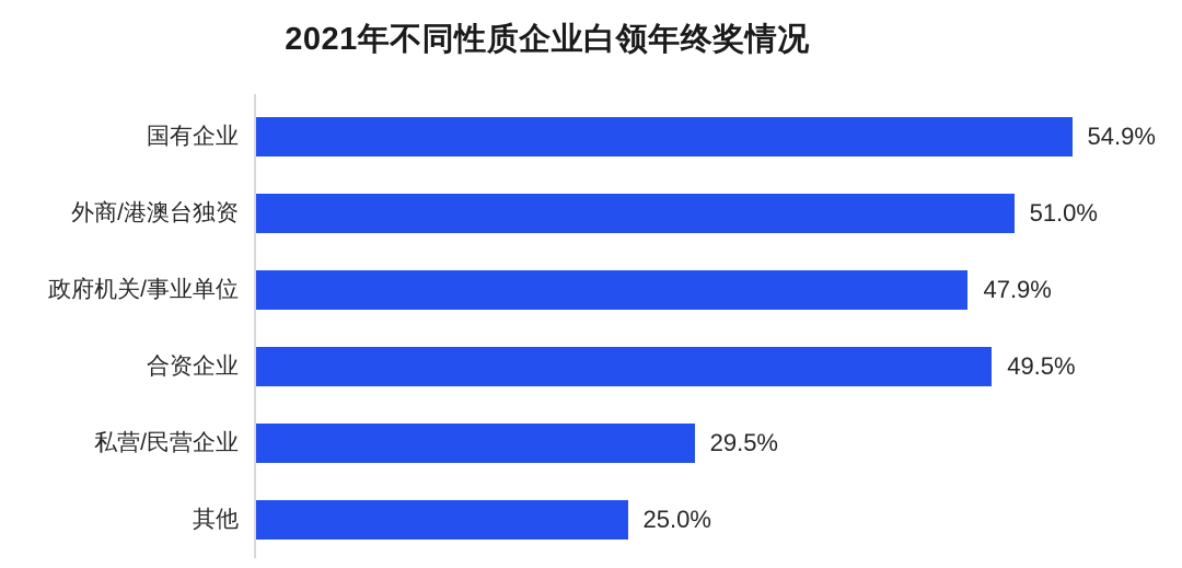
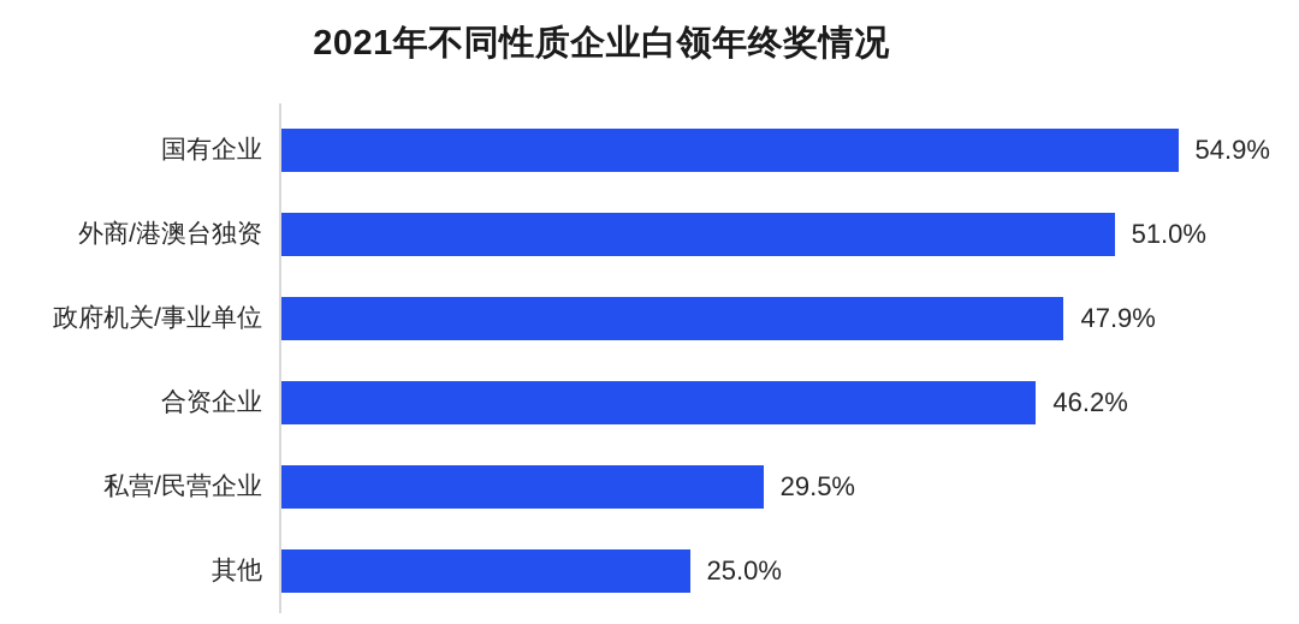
合资企业: 49.5% -> 46.2%
